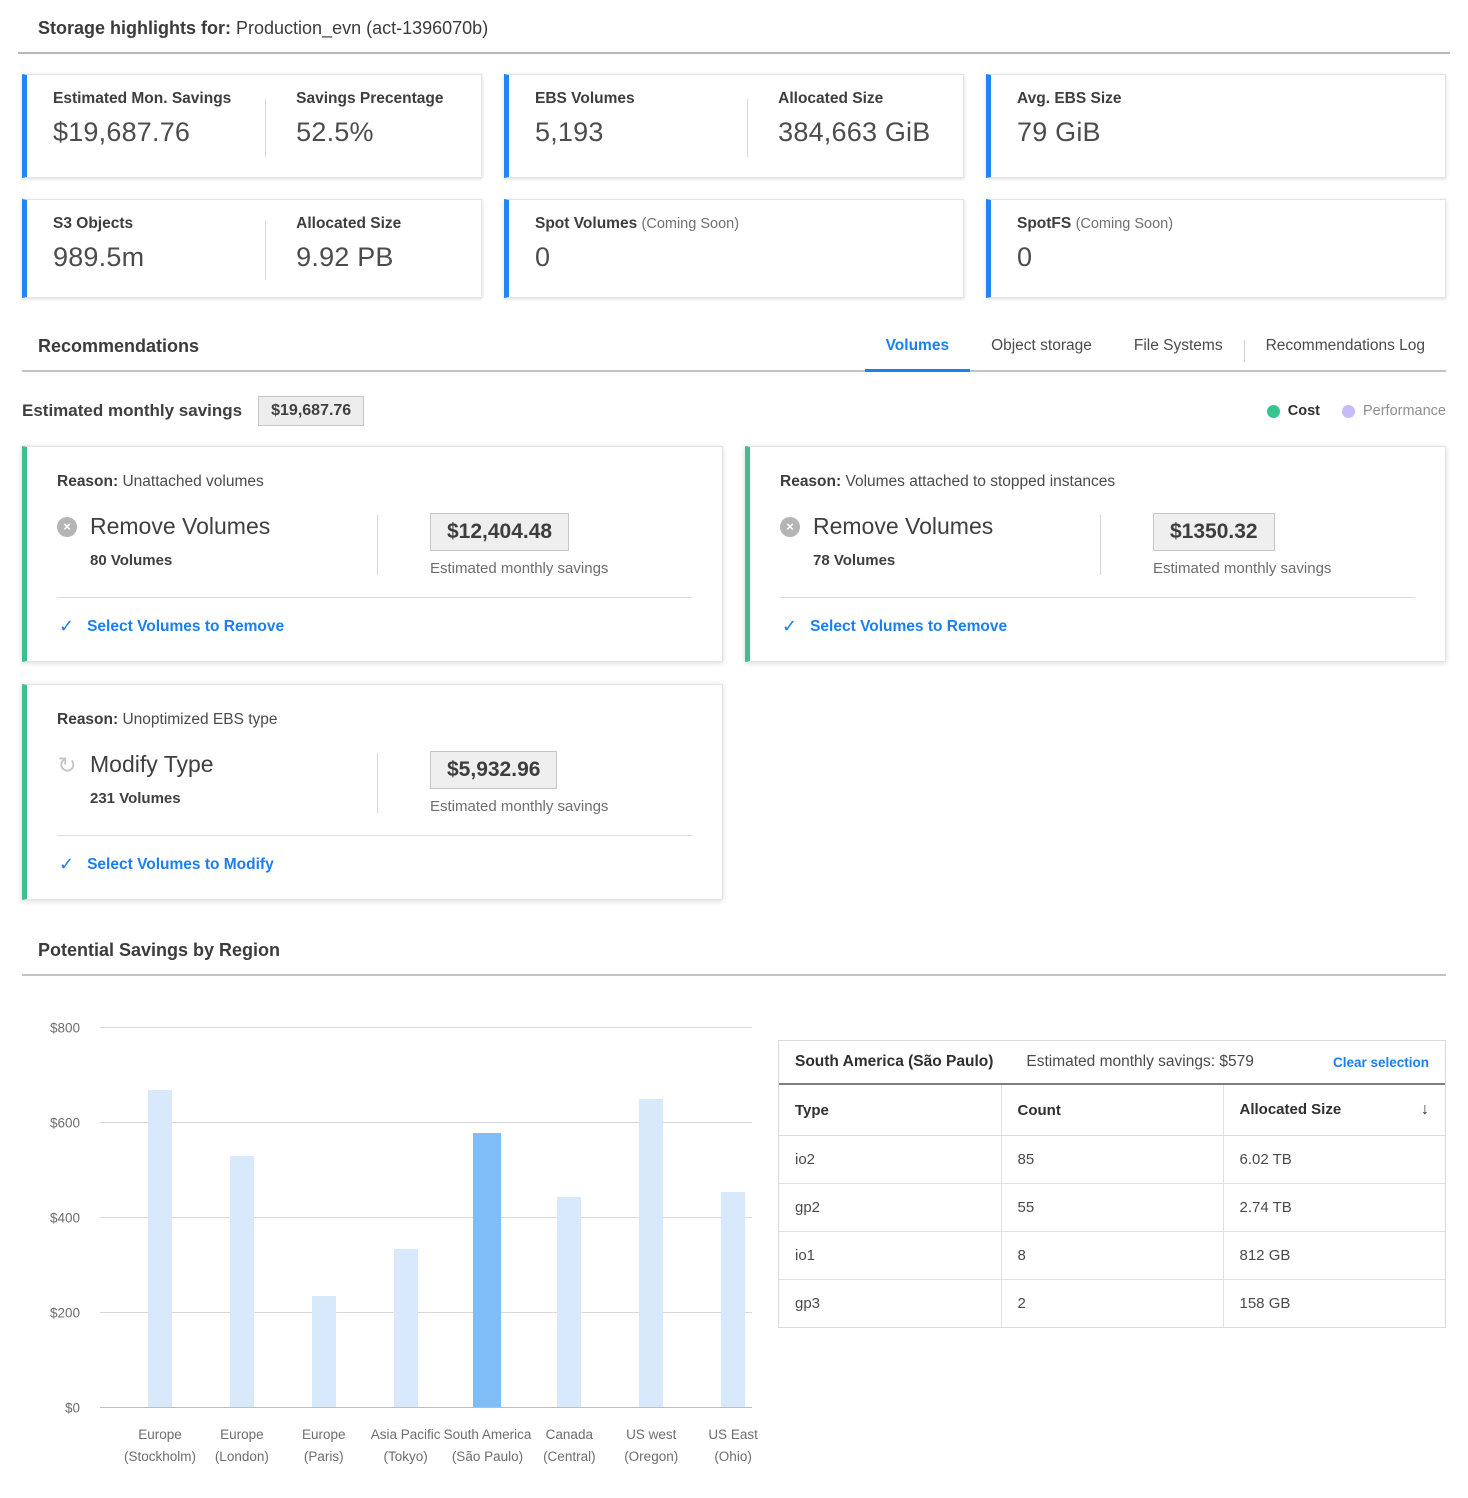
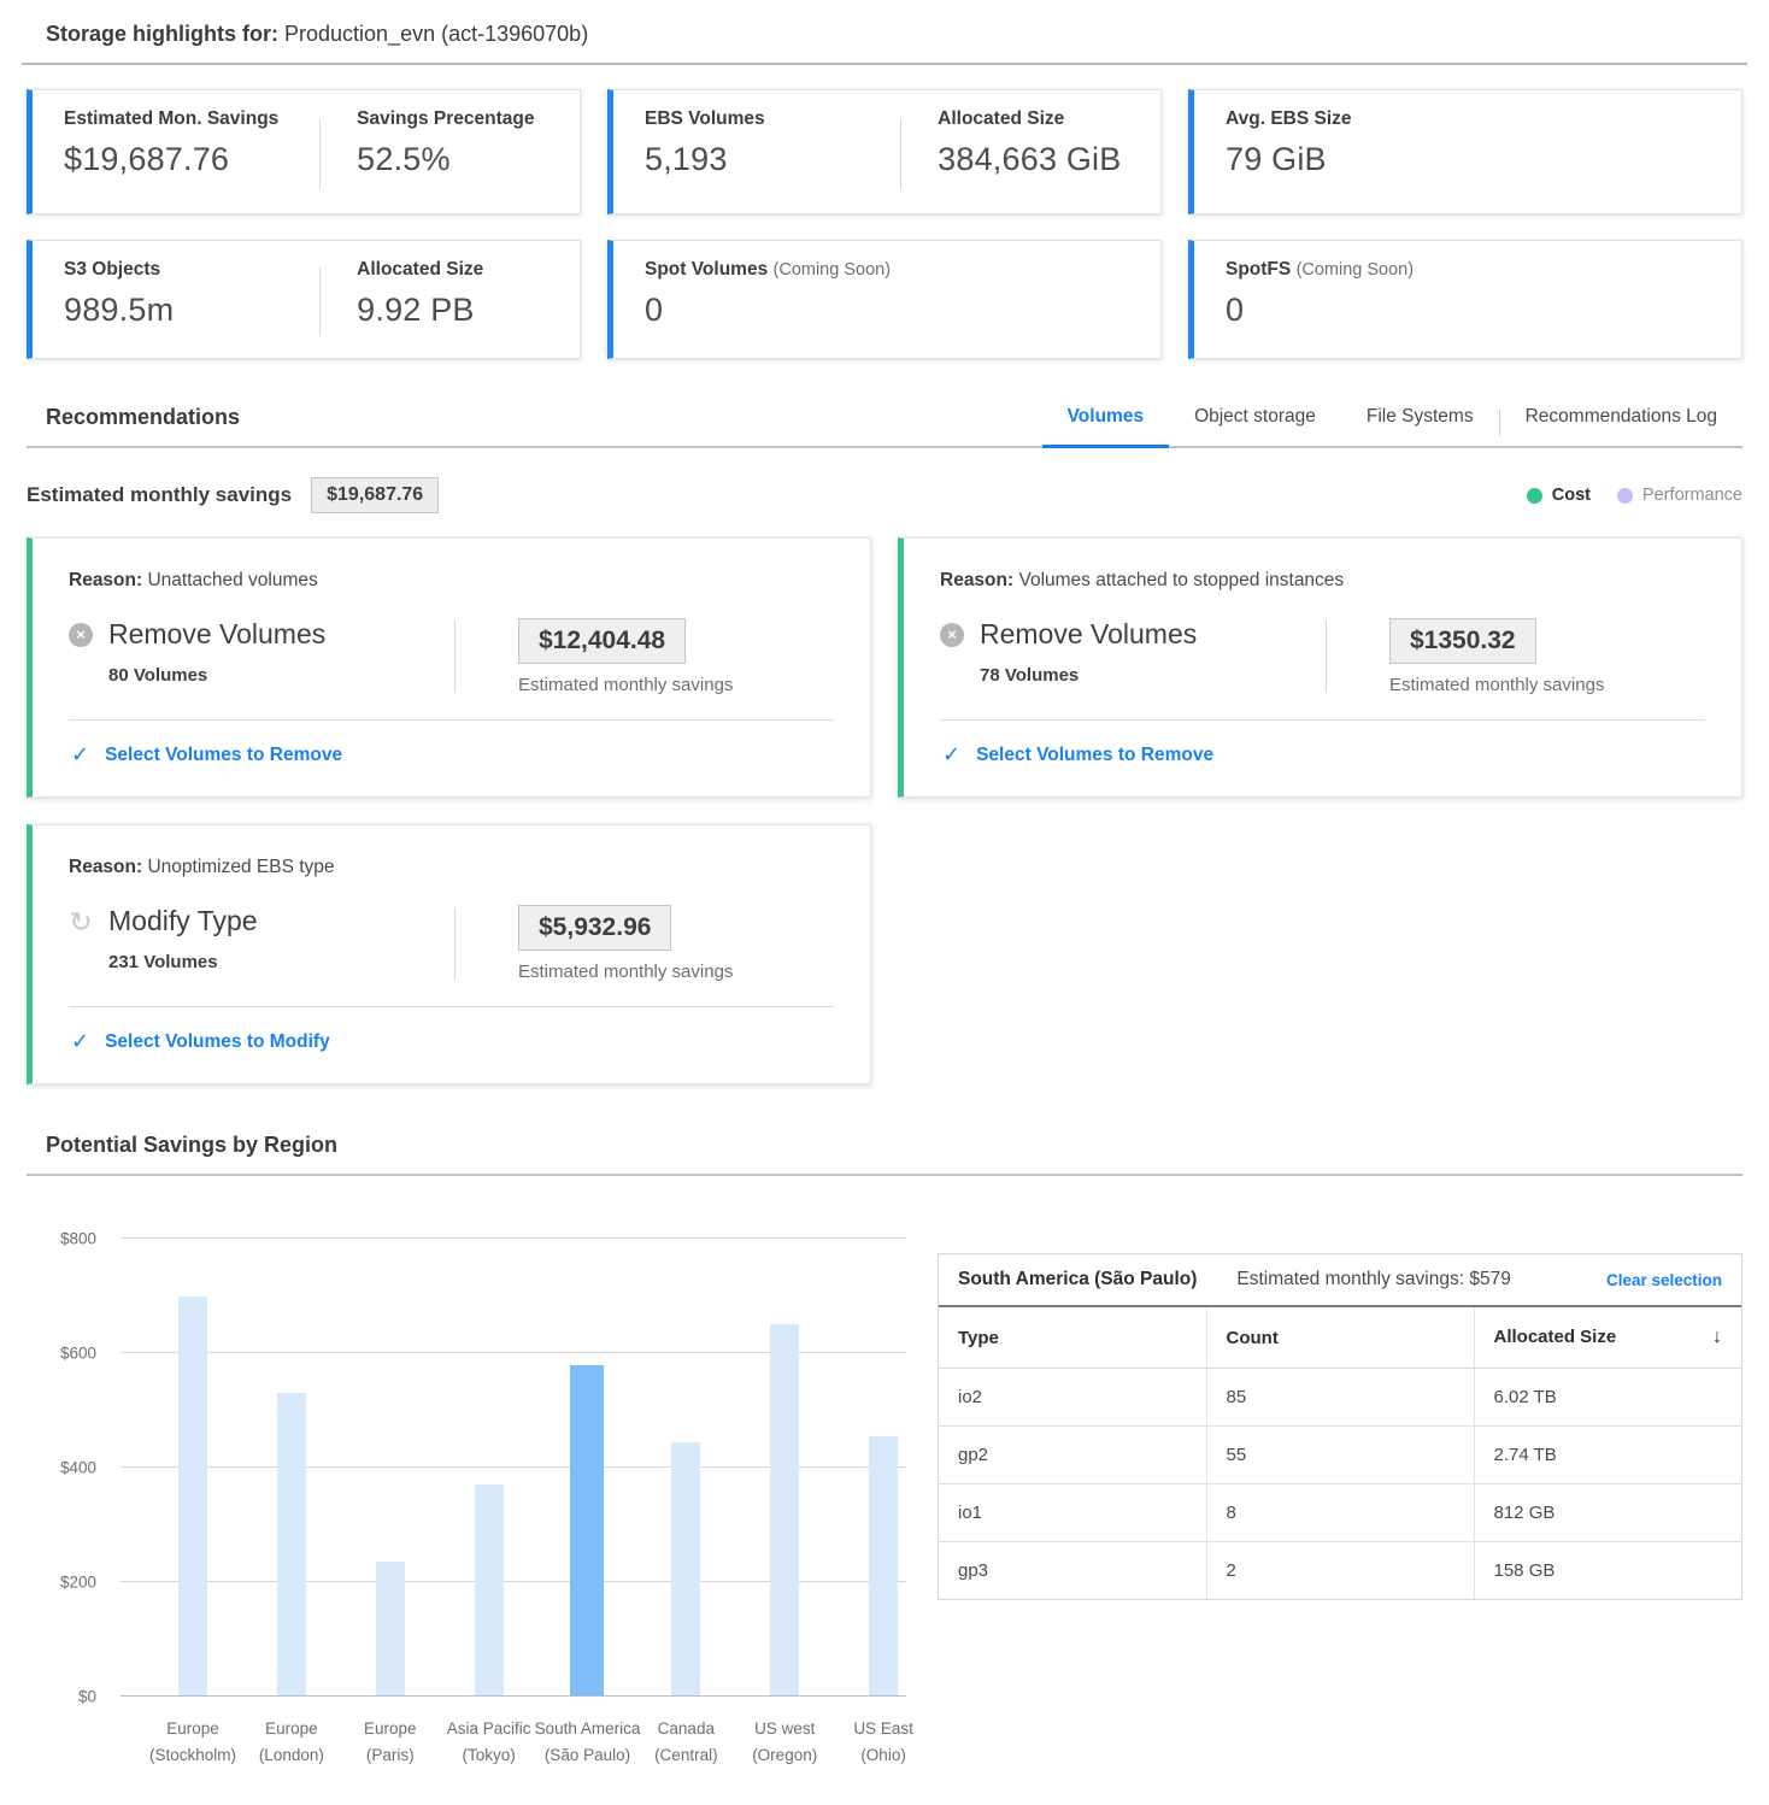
Europe (Stockholm): $670 -> $700
Asia Pacific (Tokyo): $340 -> $370
